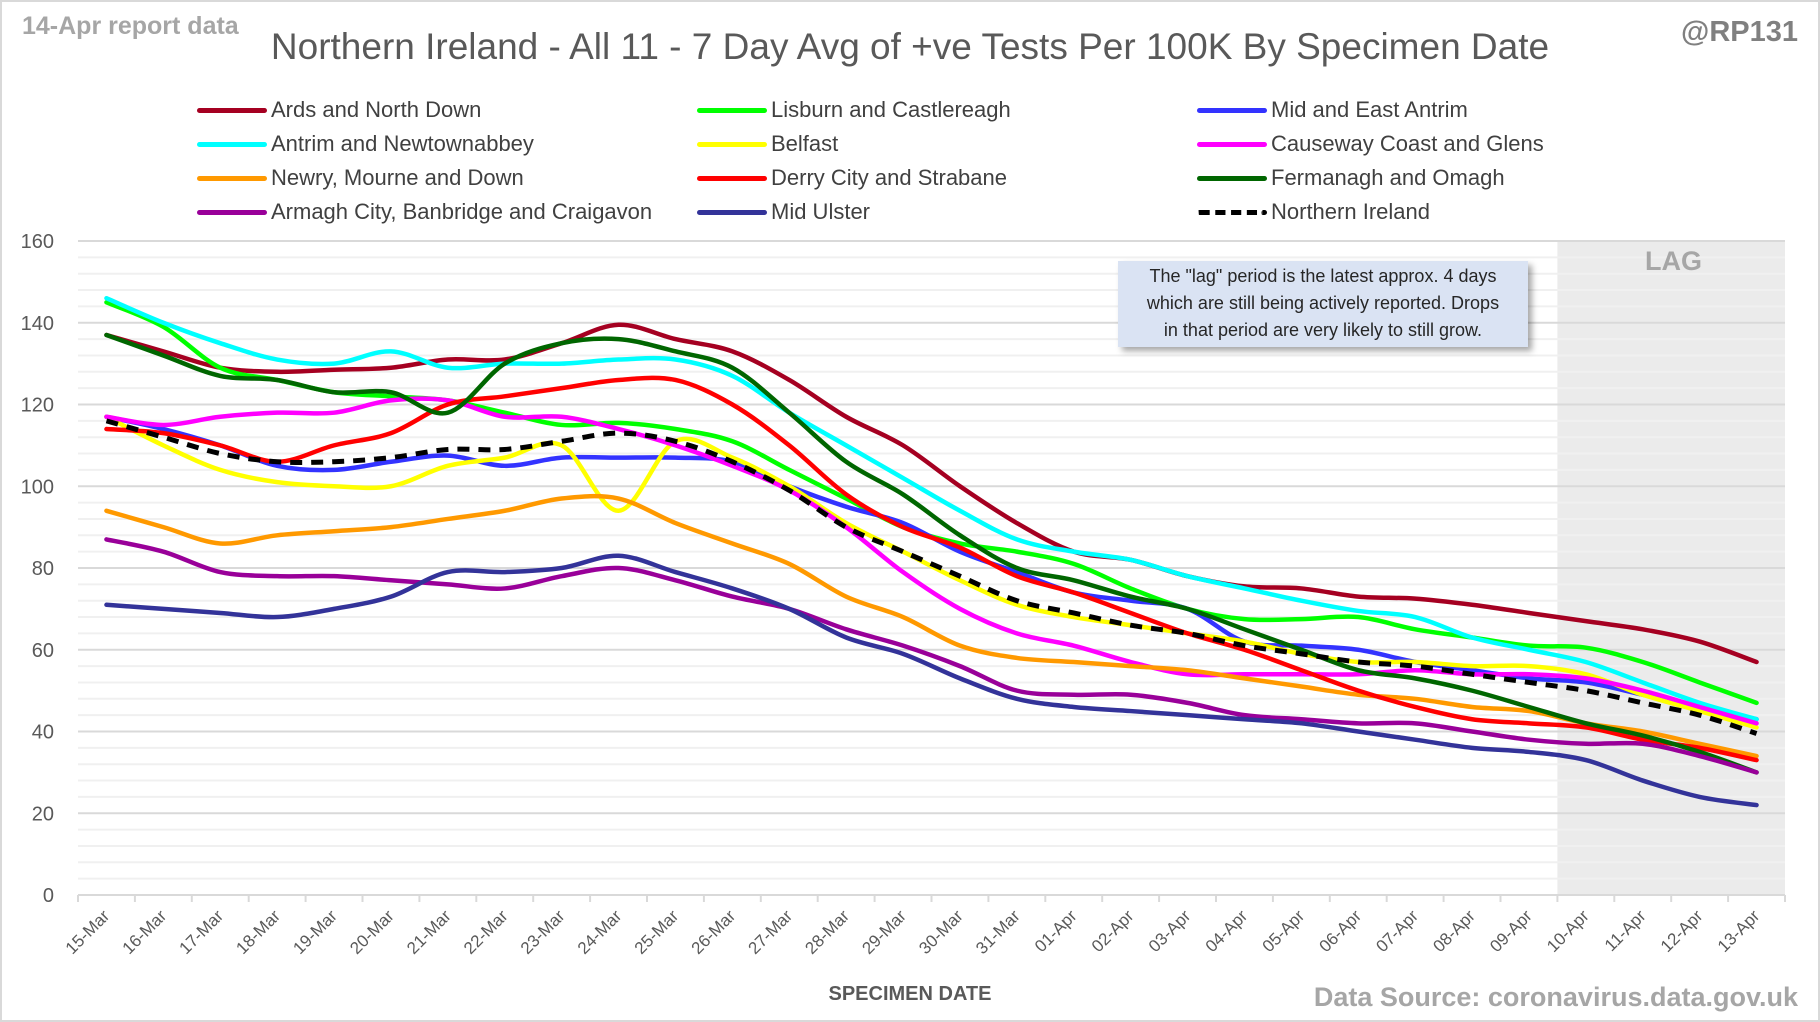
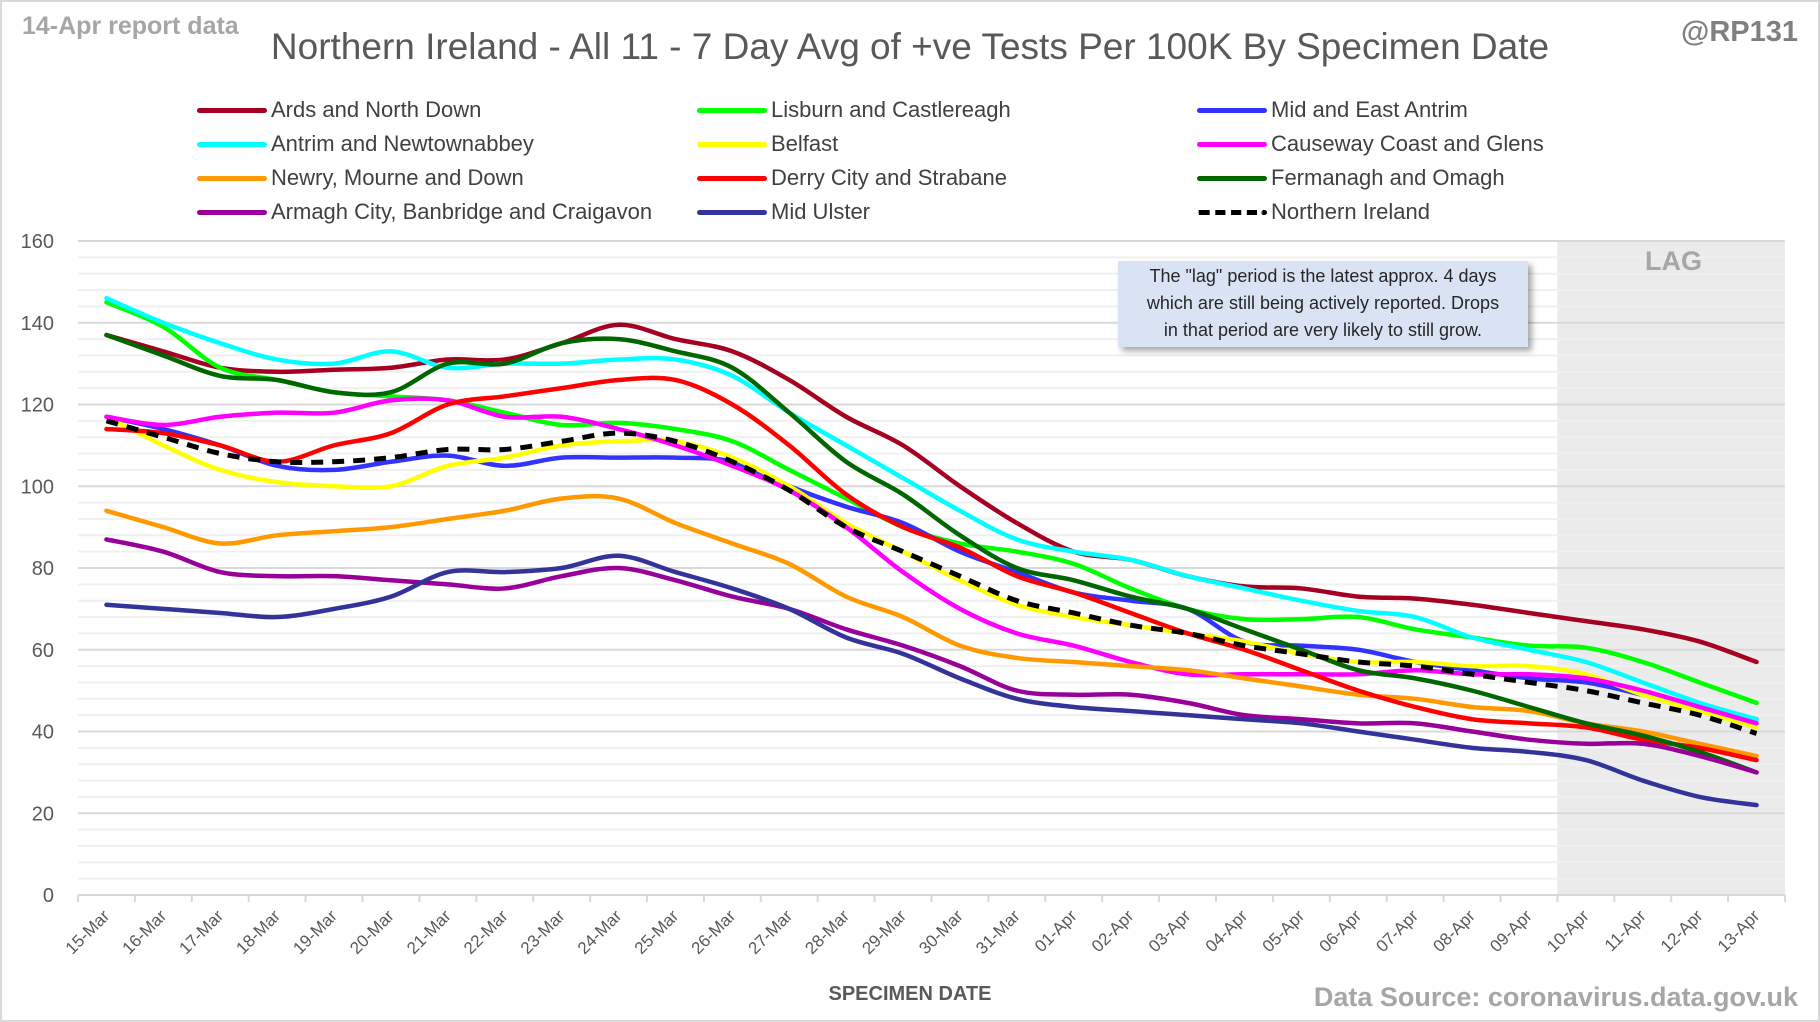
Fermanagh and Omagh/21-Mar: 118 -> 130
Belfast/24-Mar: 94 -> 111
